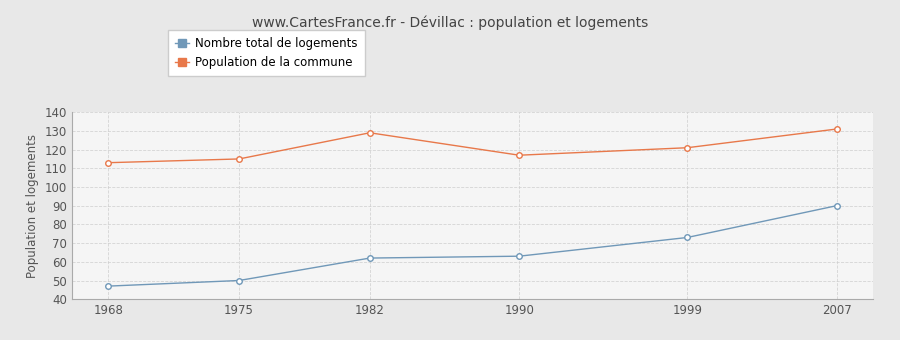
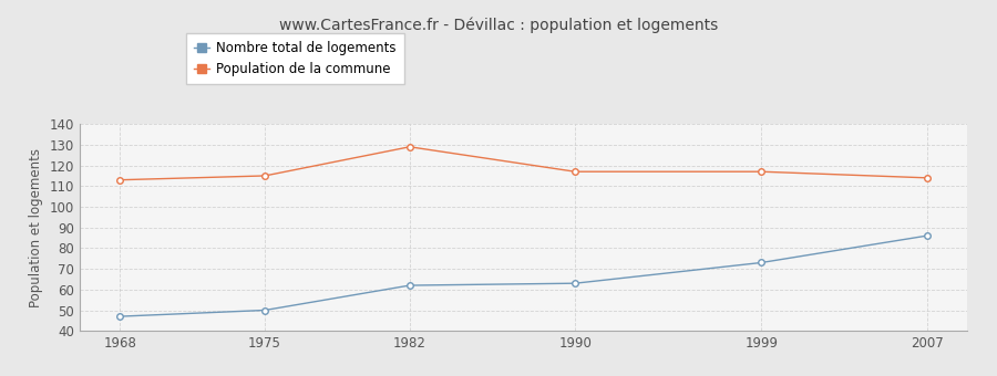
Population de la commune/1999: 121 -> 117
Nombre total de logements/2007: 90 -> 86
Population de la commune/2007: 131 -> 114
